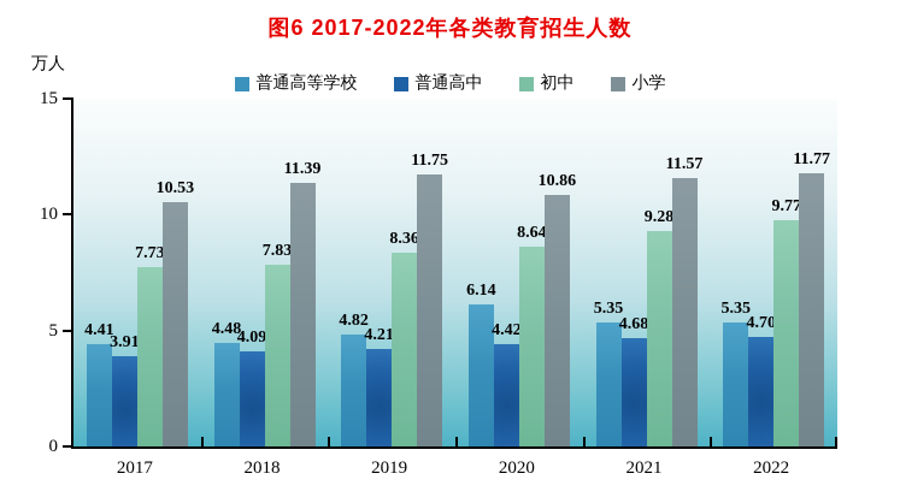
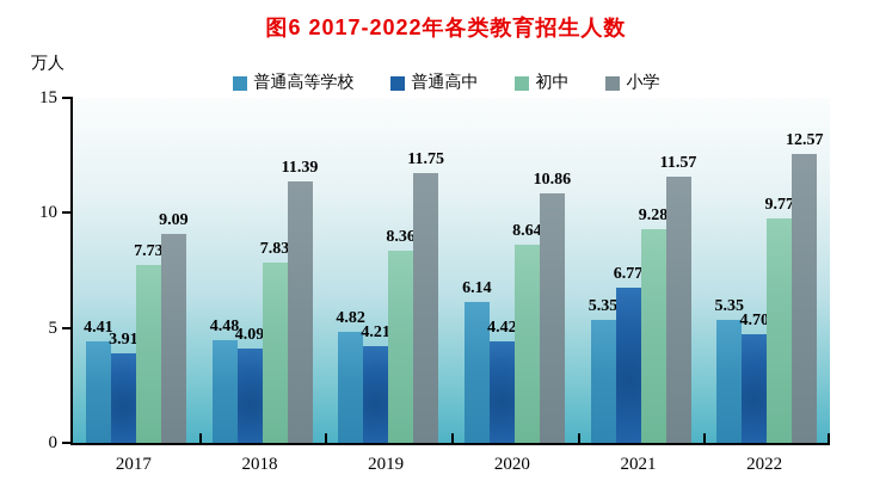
小学/2017: 10.53 -> 9.09
普通高中/2021: 4.68 -> 6.77
小学/2022: 11.77 -> 12.57
